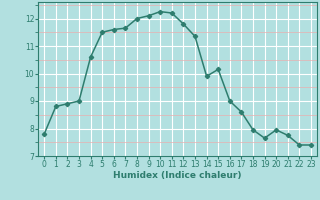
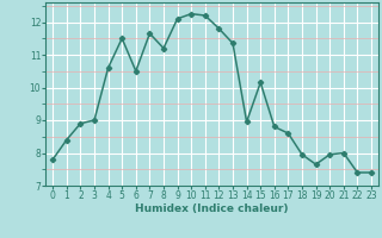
1: 8.80 -> 8.40
6: 11.60 -> 10.50
8: 12.00 -> 11.20
14: 9.90 -> 8.95
16: 9.00 -> 8.80
21: 7.75 -> 8.00
